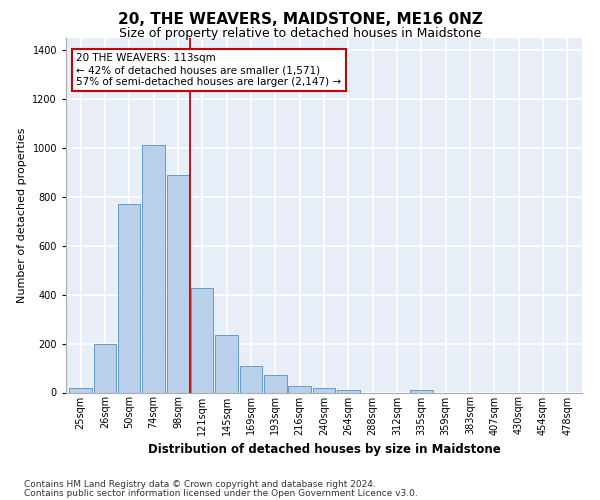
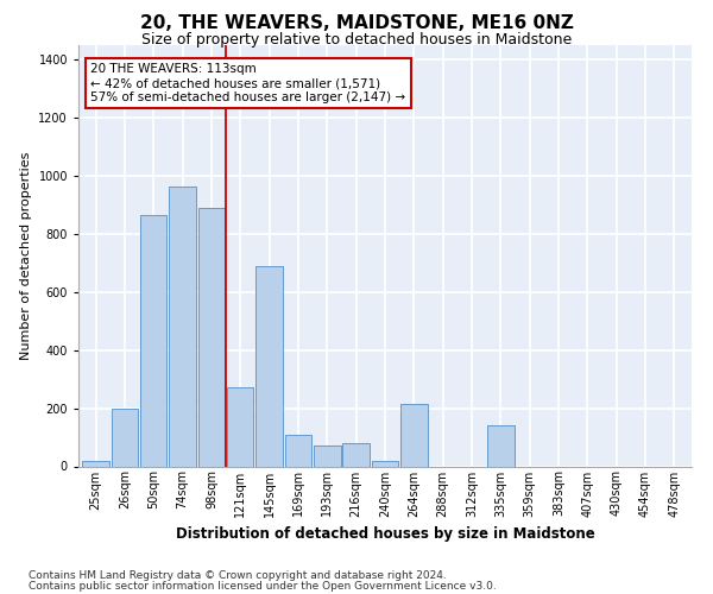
50sqm: 770 -> 865
74sqm: 1010 -> 960
121sqm: 425 -> 270
145sqm: 235 -> 690
216sqm: 25 -> 80
264sqm: 10 -> 215
335sqm: 10 -> 140
